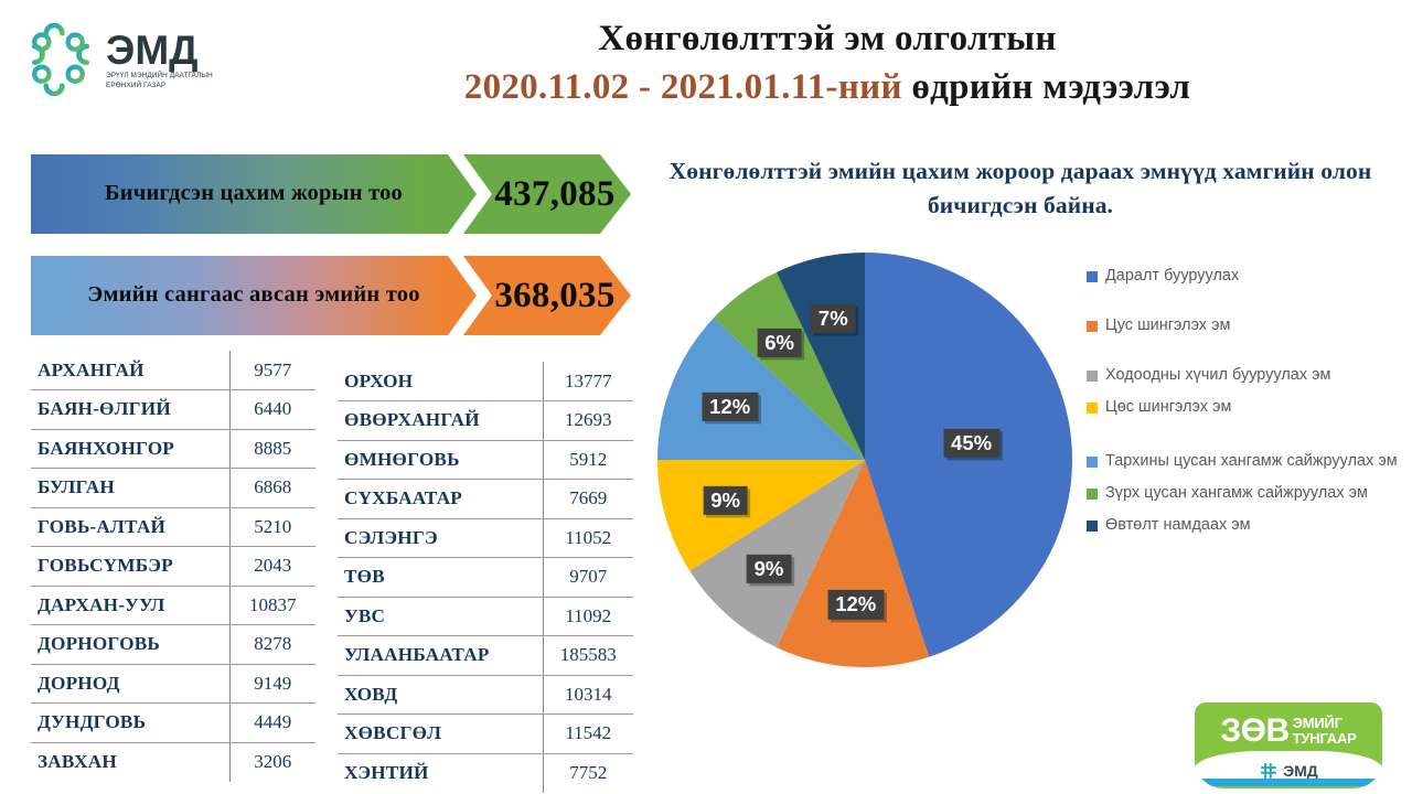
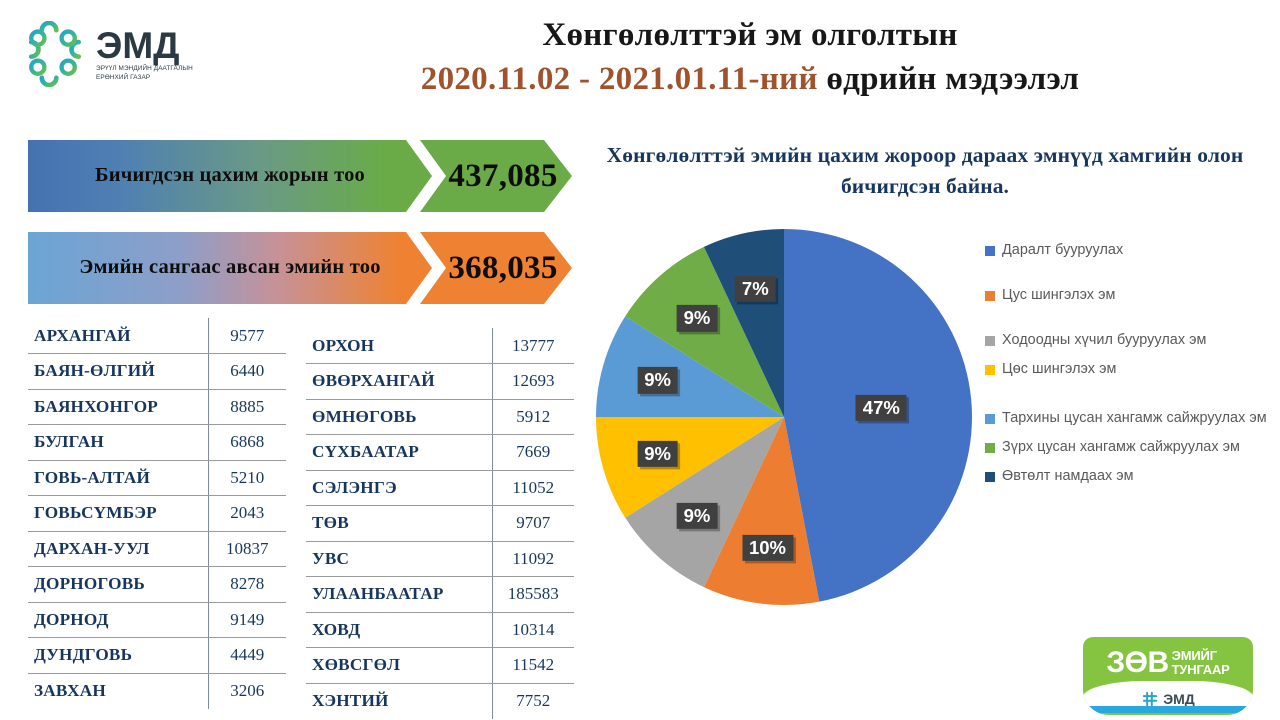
Даралт бууруулах: 45% -> 47%
Цус шингэлэх эм: 12% -> 10%
Тархины цусан хангамж сайжруулах эм: 12% -> 9%
Зүрх цусан хангамж сайжруулах эм: 6% -> 9%
